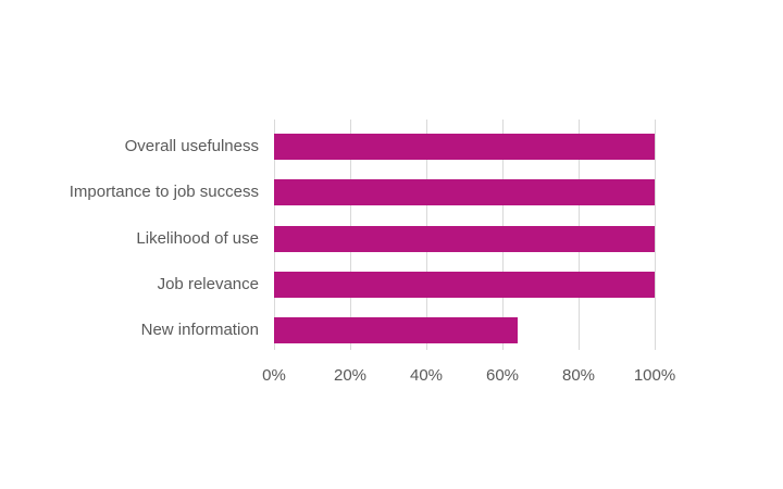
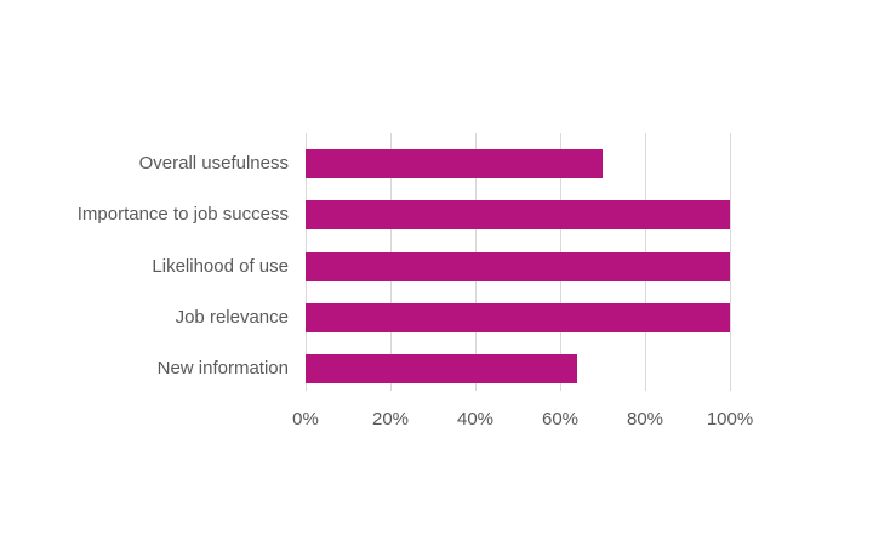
Overall usefulness: 100% -> 70%
